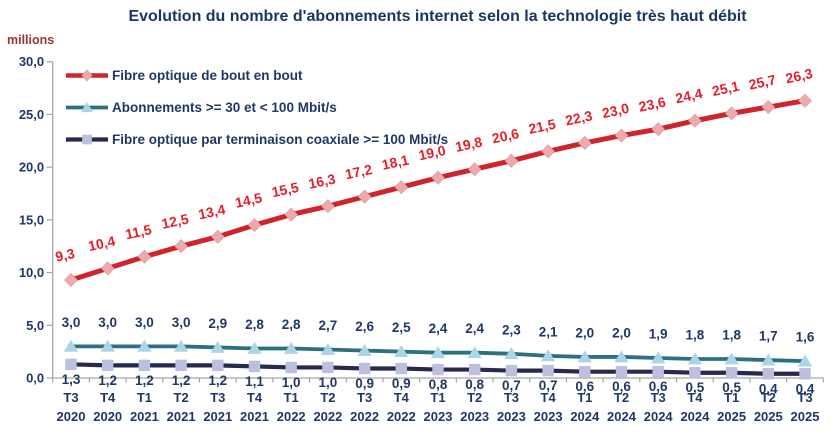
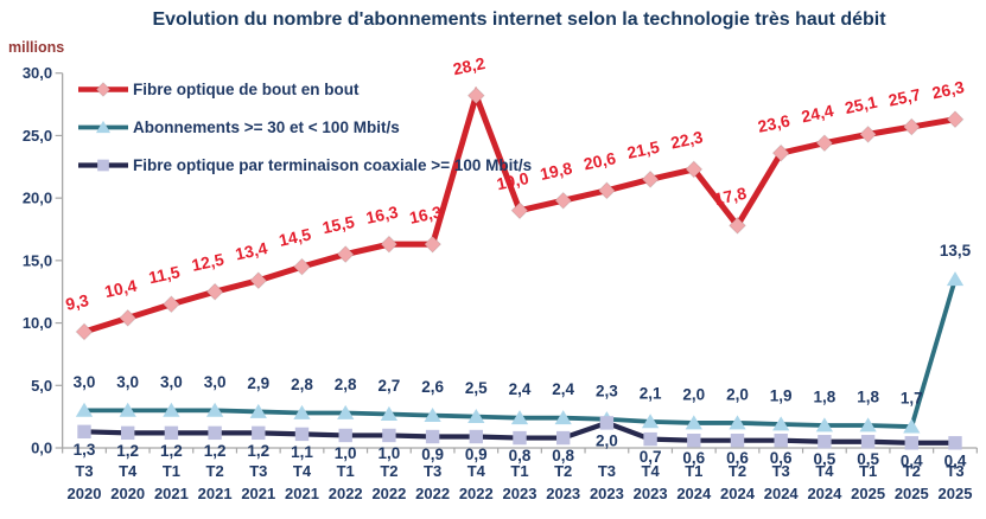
Fibre optique de bout en bout/T3 2022: 17,2 -> 16,3
Fibre optique de bout en bout/T4 2022: 18,1 -> 28,2
Fibre optique par terminaison coaxiale >= 100 Mbit/s/T3 2023: 0,7 -> 2,0
Fibre optique de bout en bout/T2 2024: 23,0 -> 17,8
Abonnements >= 30 et < 100 Mbit/s/T3 2025: 1,6 -> 13,5
